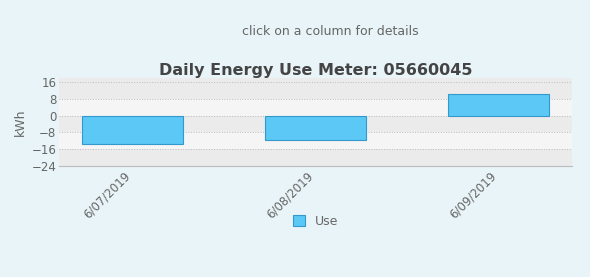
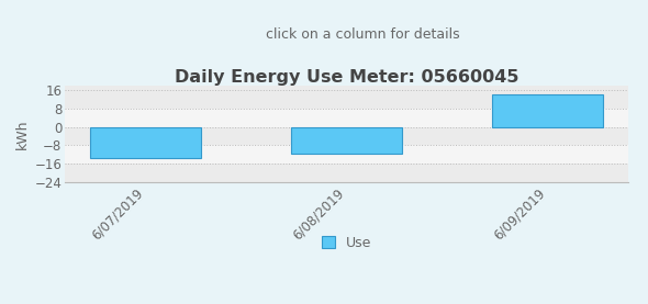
6/09/2019: 10.0 -> 14.2
